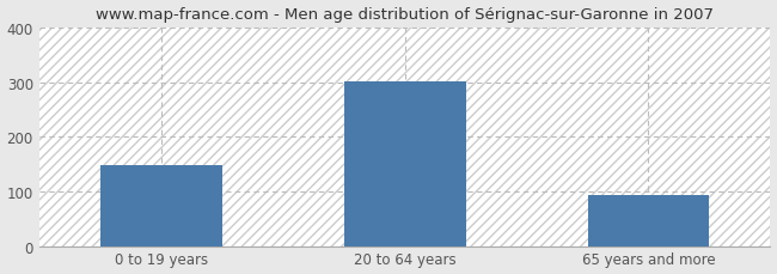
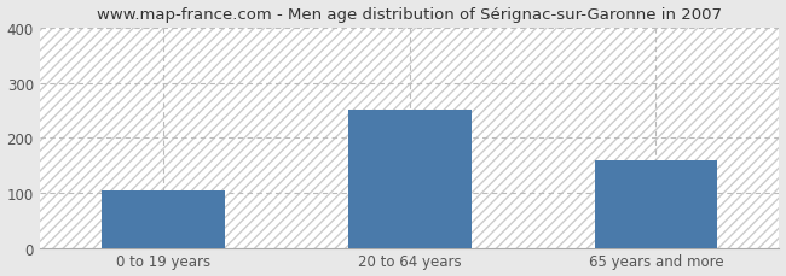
0 to 19 years: 148 -> 105
20 to 64 years: 302 -> 250
65 years and more: 94 -> 160
